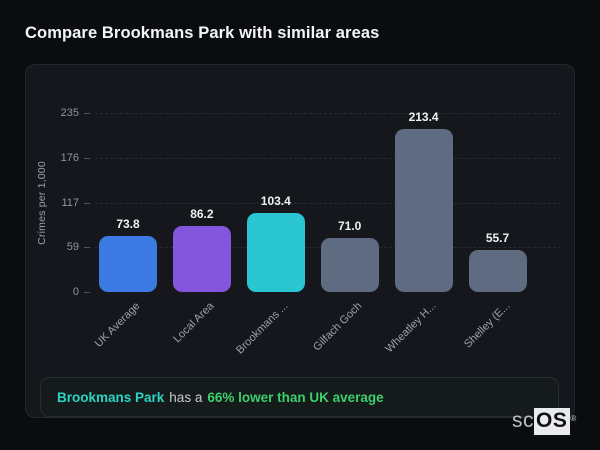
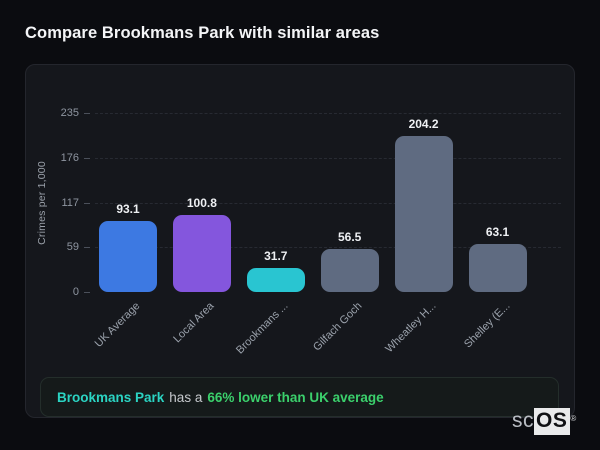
UK Average: 73.8 -> 93.1
Local Area: 86.2 -> 100.8
Brookmans ...: 103.4 -> 31.7
Gilfach Goch: 71.0 -> 56.5
Wheatley H...: 213.4 -> 204.2
Shelley (E...: 55.7 -> 63.1
